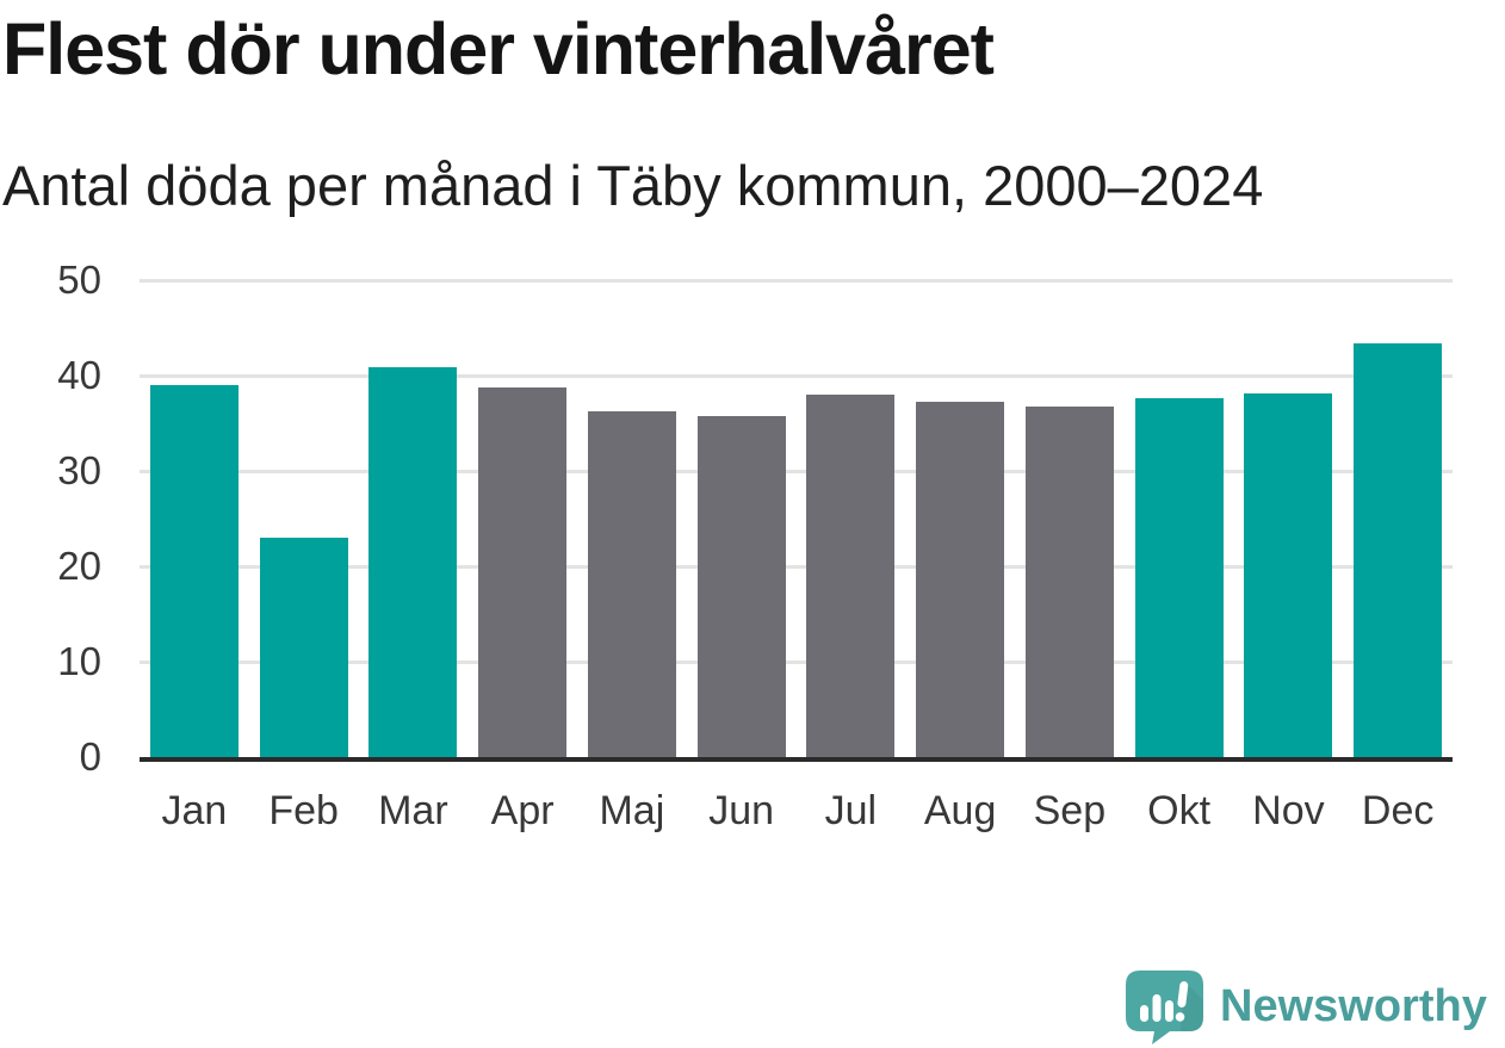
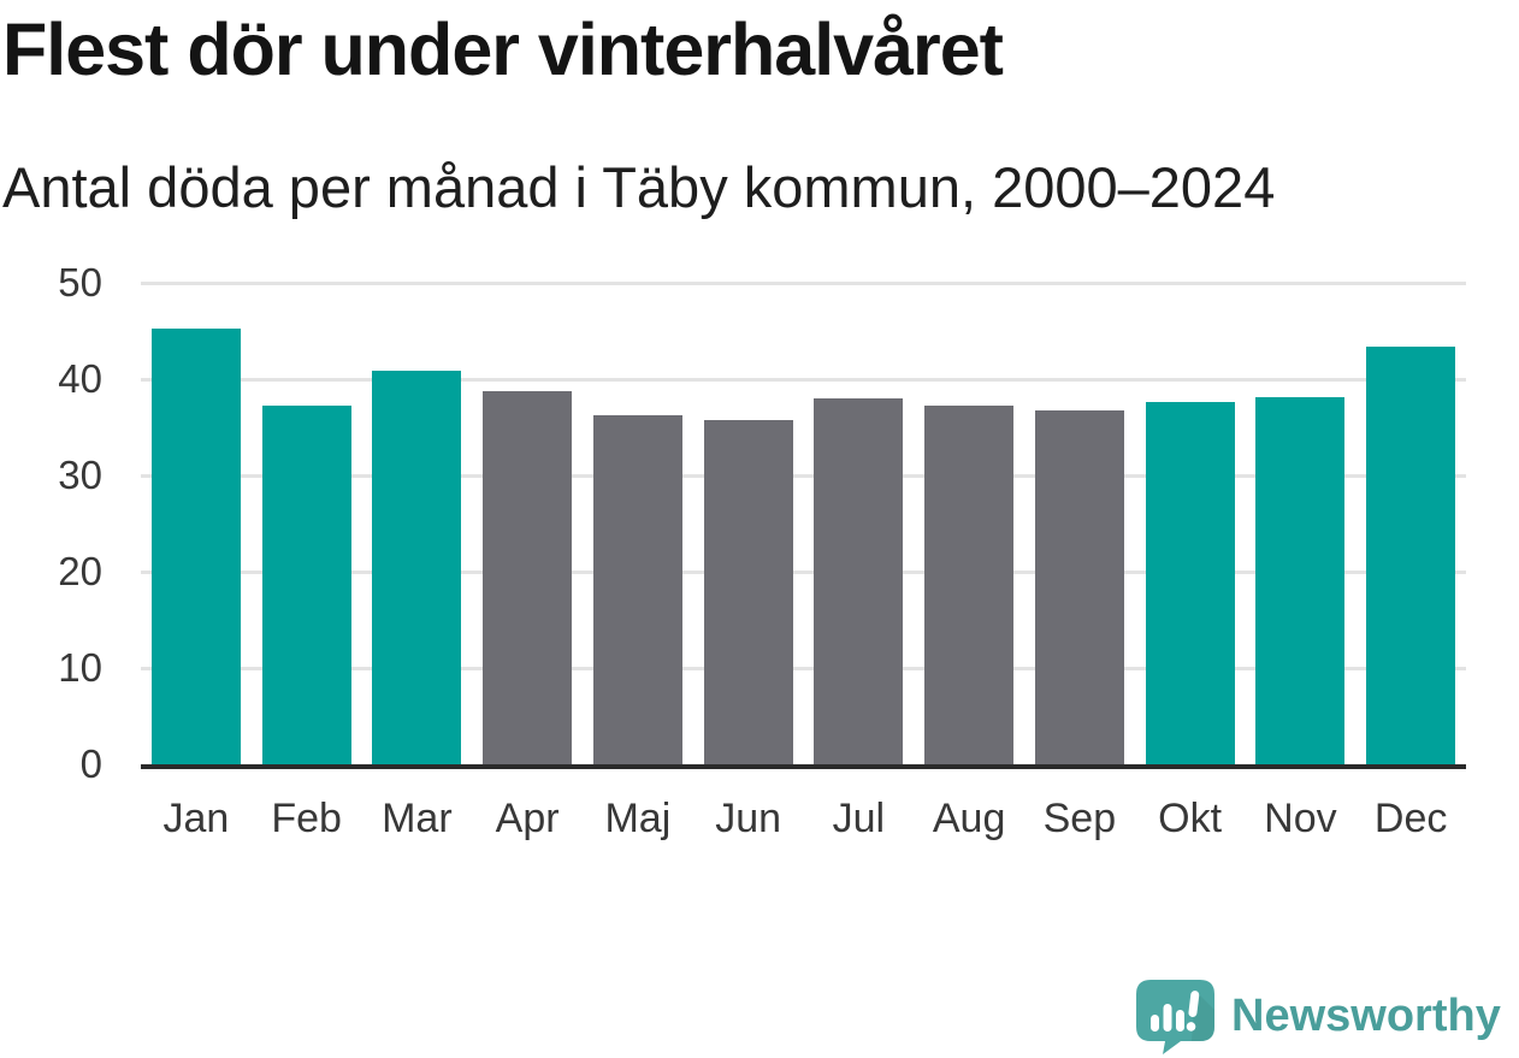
Jan: 39 -> 45
Feb: 23 -> 37
